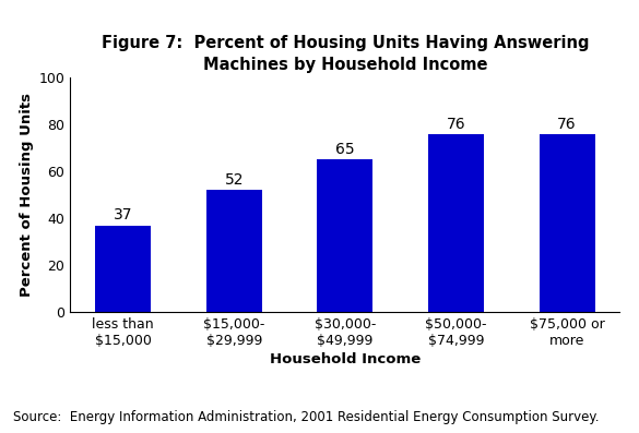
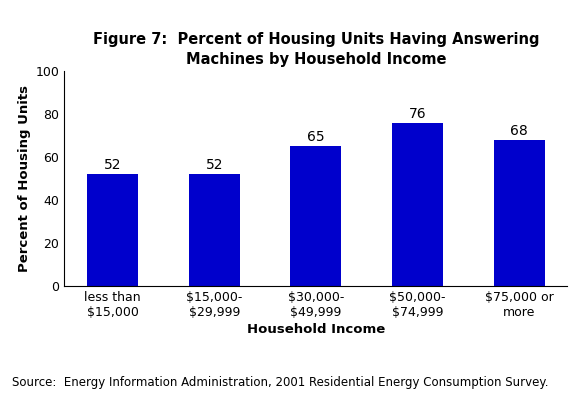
less than $15,000: 37 -> 52
$75,000 or more: 76 -> 68
